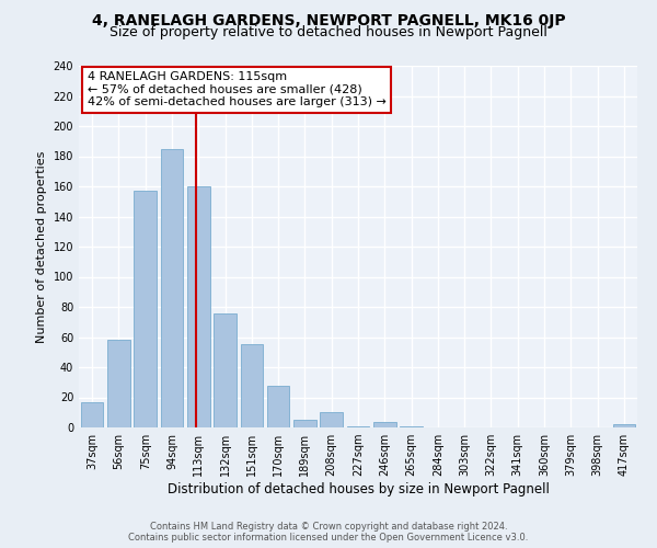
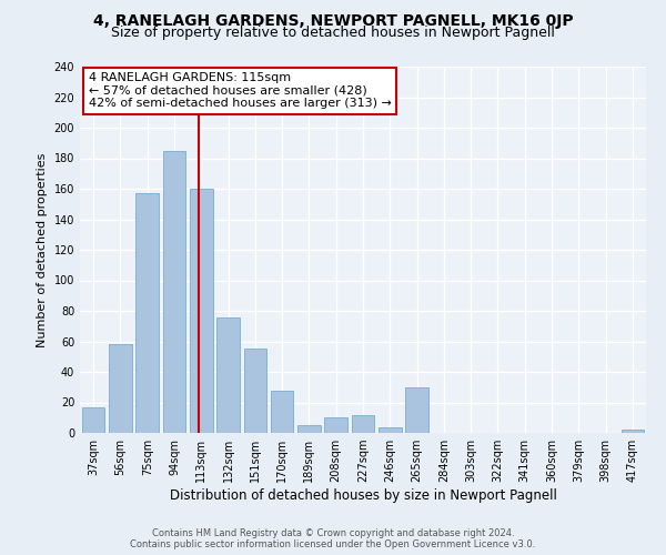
227sqm: 1 -> 12
265sqm: 1 -> 30
